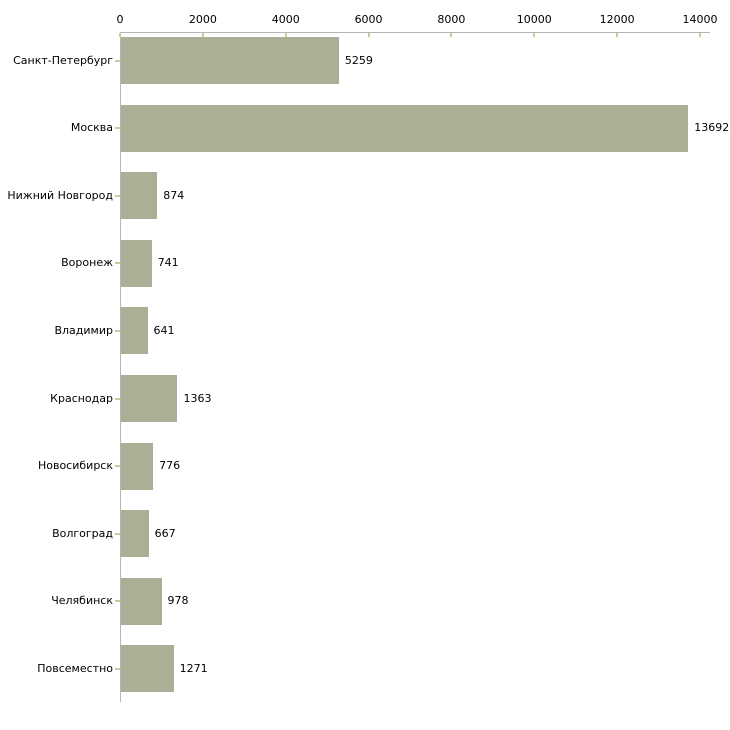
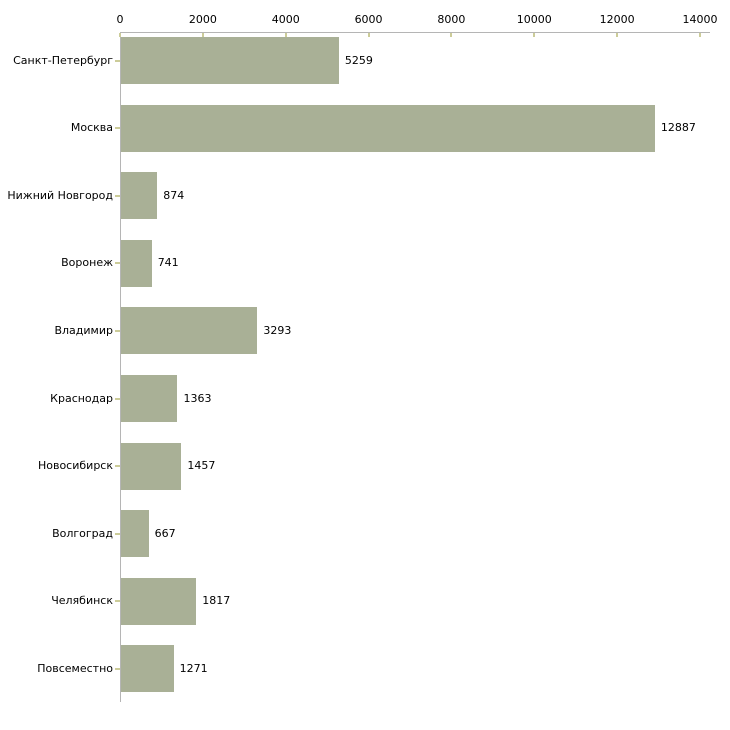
Москва: 13692 -> 12887
Владимир: 641 -> 3293
Новосибирск: 776 -> 1457
Челябинск: 978 -> 1817
